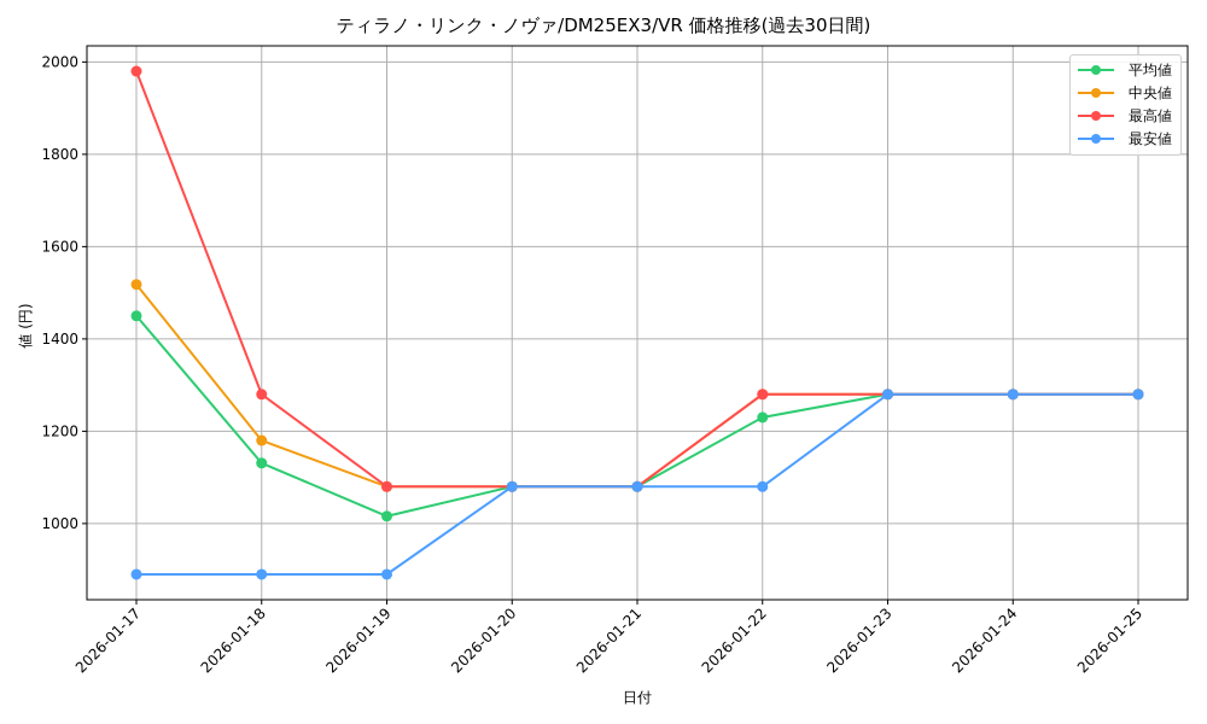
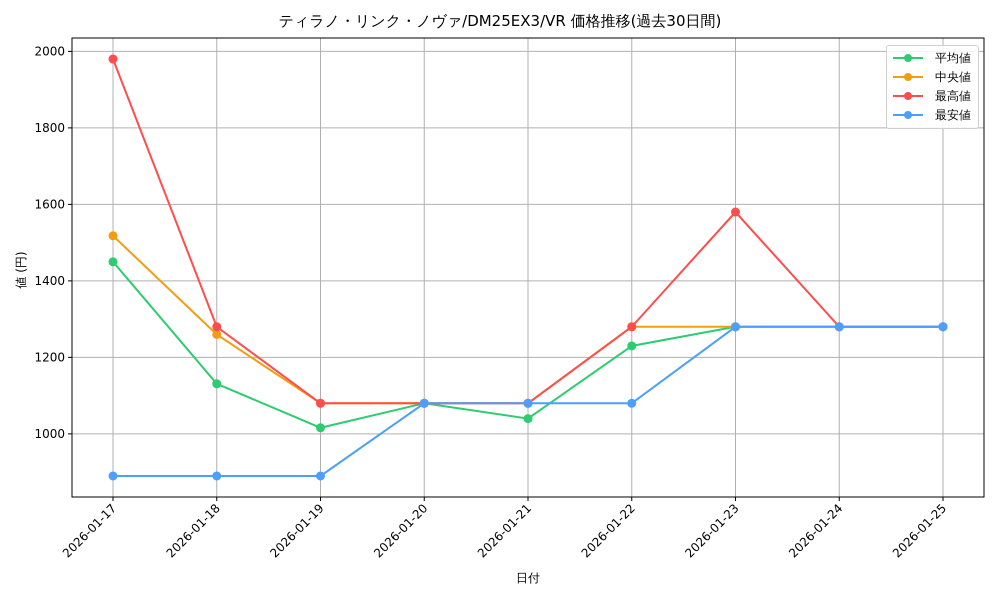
中央値/2026-01-18: 1180 -> 1260
平均値/2026-01-21: 1080 -> 1040
最高値/2026-01-23: 1280 -> 1580
